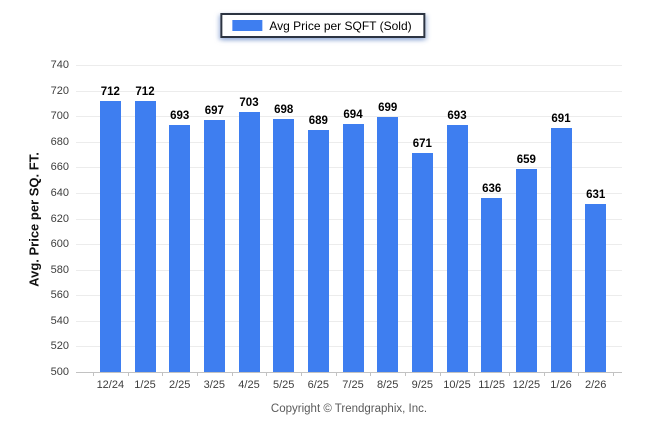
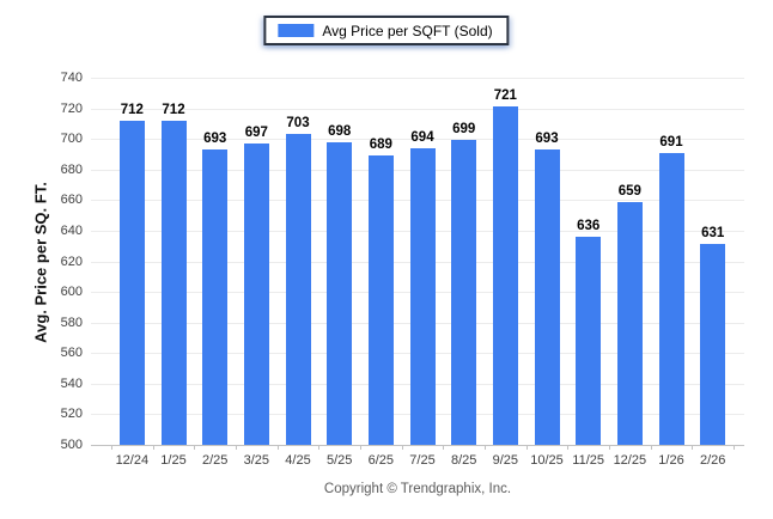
9/25: 671 -> 721
